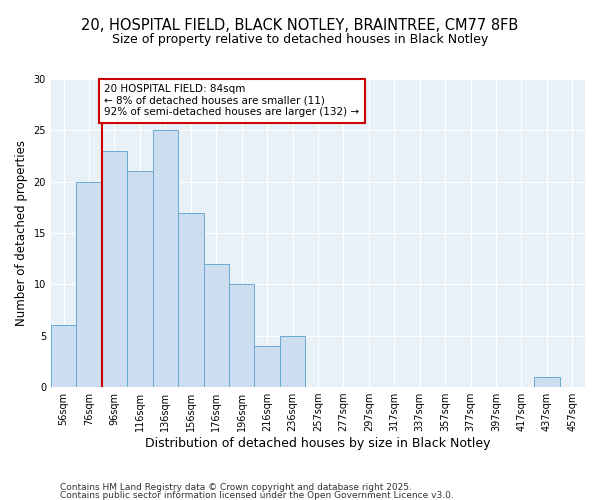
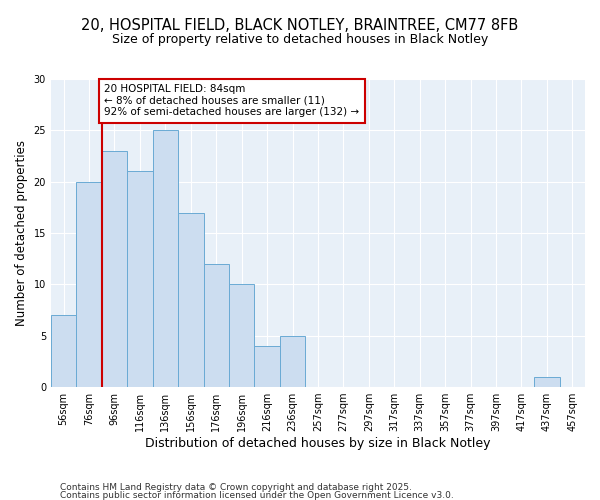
56sqm: 6 -> 7
